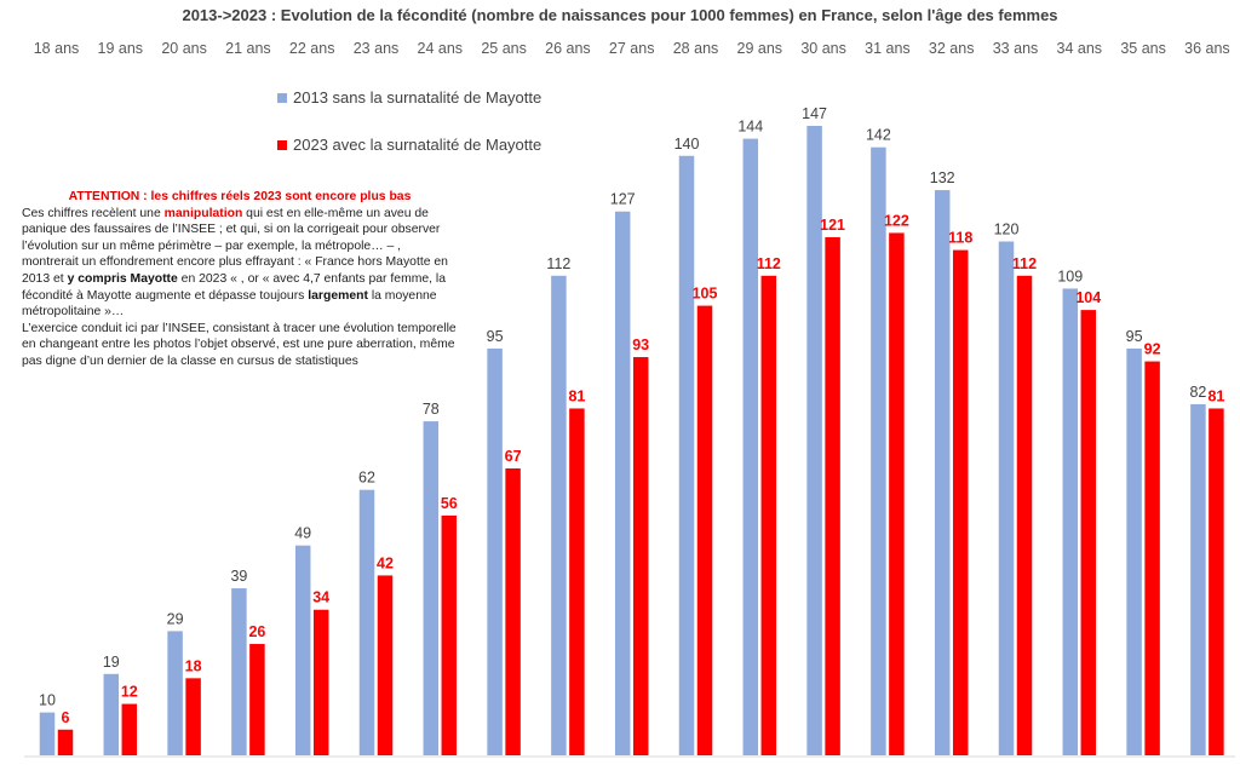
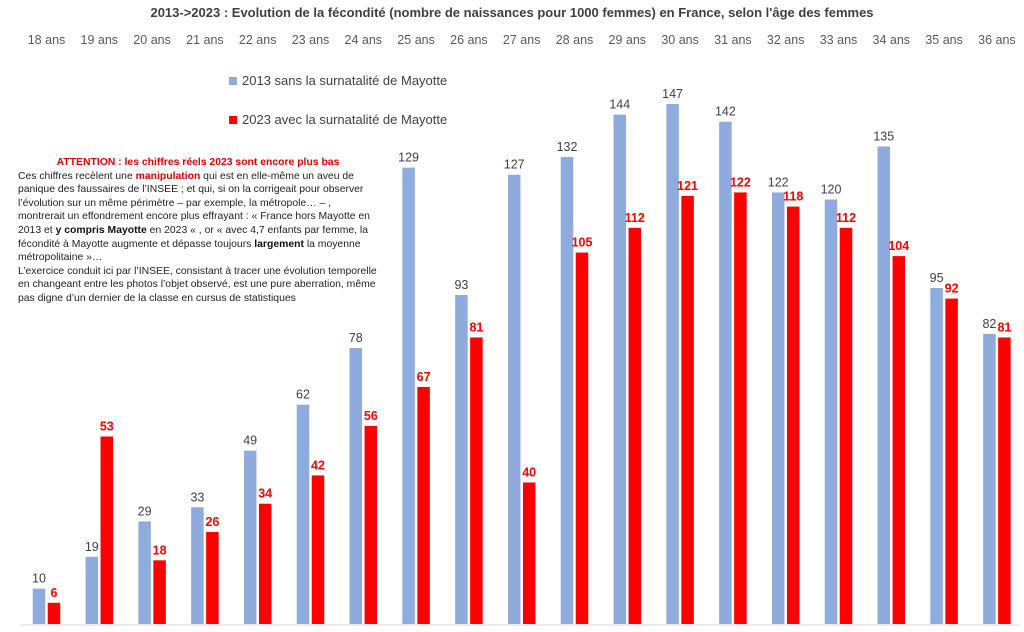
2023 avec la surnatalité de Mayotte/19 ans: 12 -> 53
2013 sans la surnatalité de Mayotte/21 ans: 39 -> 33
2013 sans la surnatalité de Mayotte/25 ans: 95 -> 129
2013 sans la surnatalité de Mayotte/26 ans: 112 -> 93
2023 avec la surnatalité de Mayotte/27 ans: 93 -> 40
2013 sans la surnatalité de Mayotte/28 ans: 140 -> 132
2013 sans la surnatalité de Mayotte/32 ans: 132 -> 122
2013 sans la surnatalité de Mayotte/34 ans: 109 -> 135
